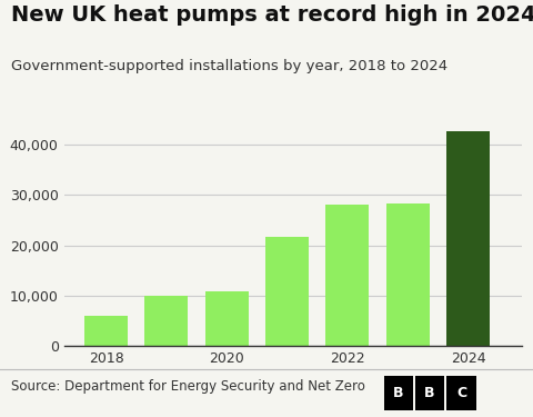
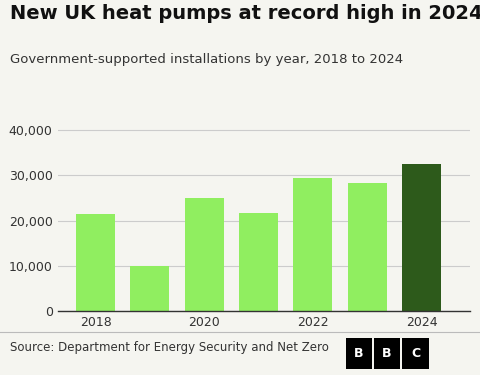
2018: 6,000 -> 21,500
2020: 10,800 -> 25,000
2022: 28,100 -> 29,500
2024: 42,600 -> 32,500
